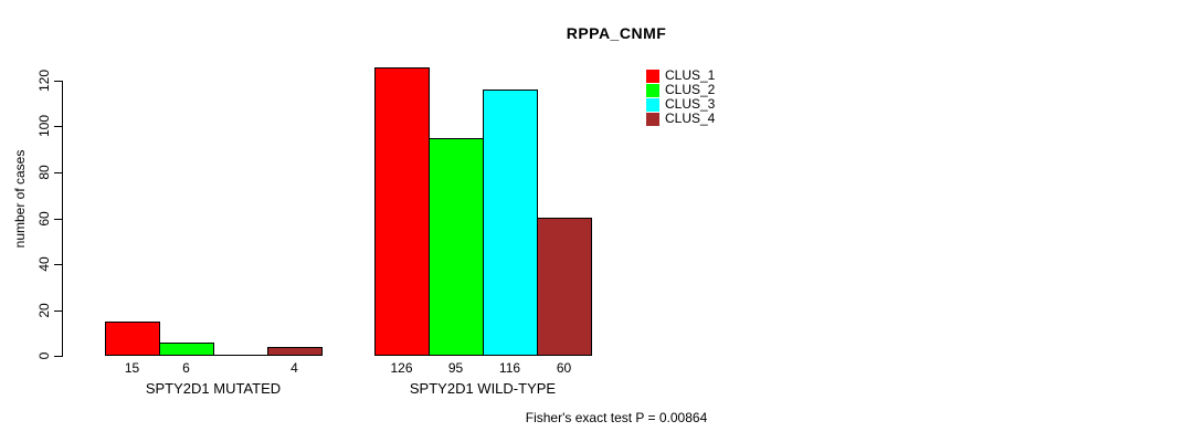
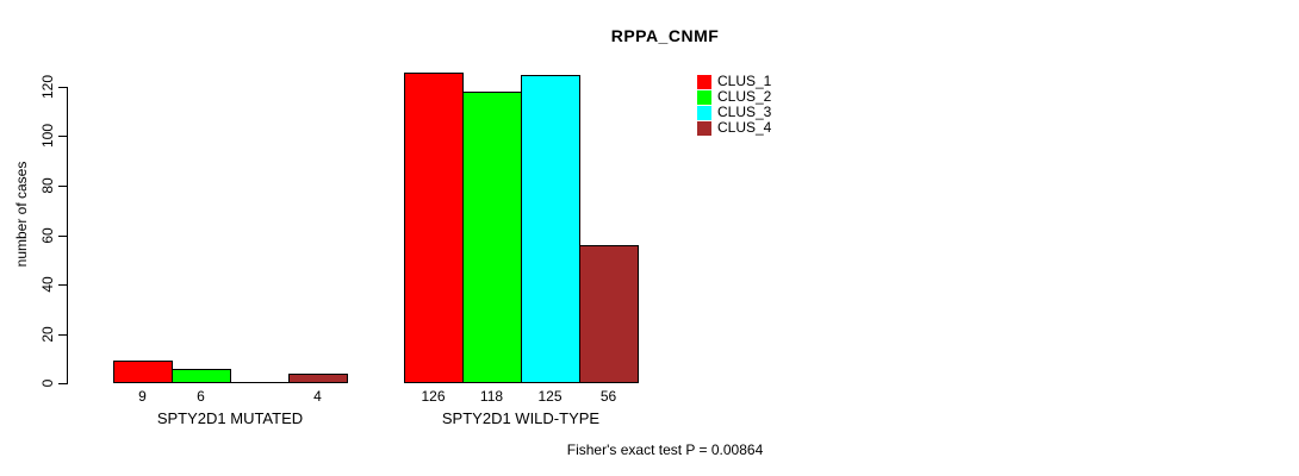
CLUS_1/SPTY2D1 MUTATED: 15 -> 9
CLUS_2/SPTY2D1 WILD-TYPE: 95 -> 118
CLUS_3/SPTY2D1 WILD-TYPE: 116 -> 125
CLUS_4/SPTY2D1 WILD-TYPE: 60 -> 56
